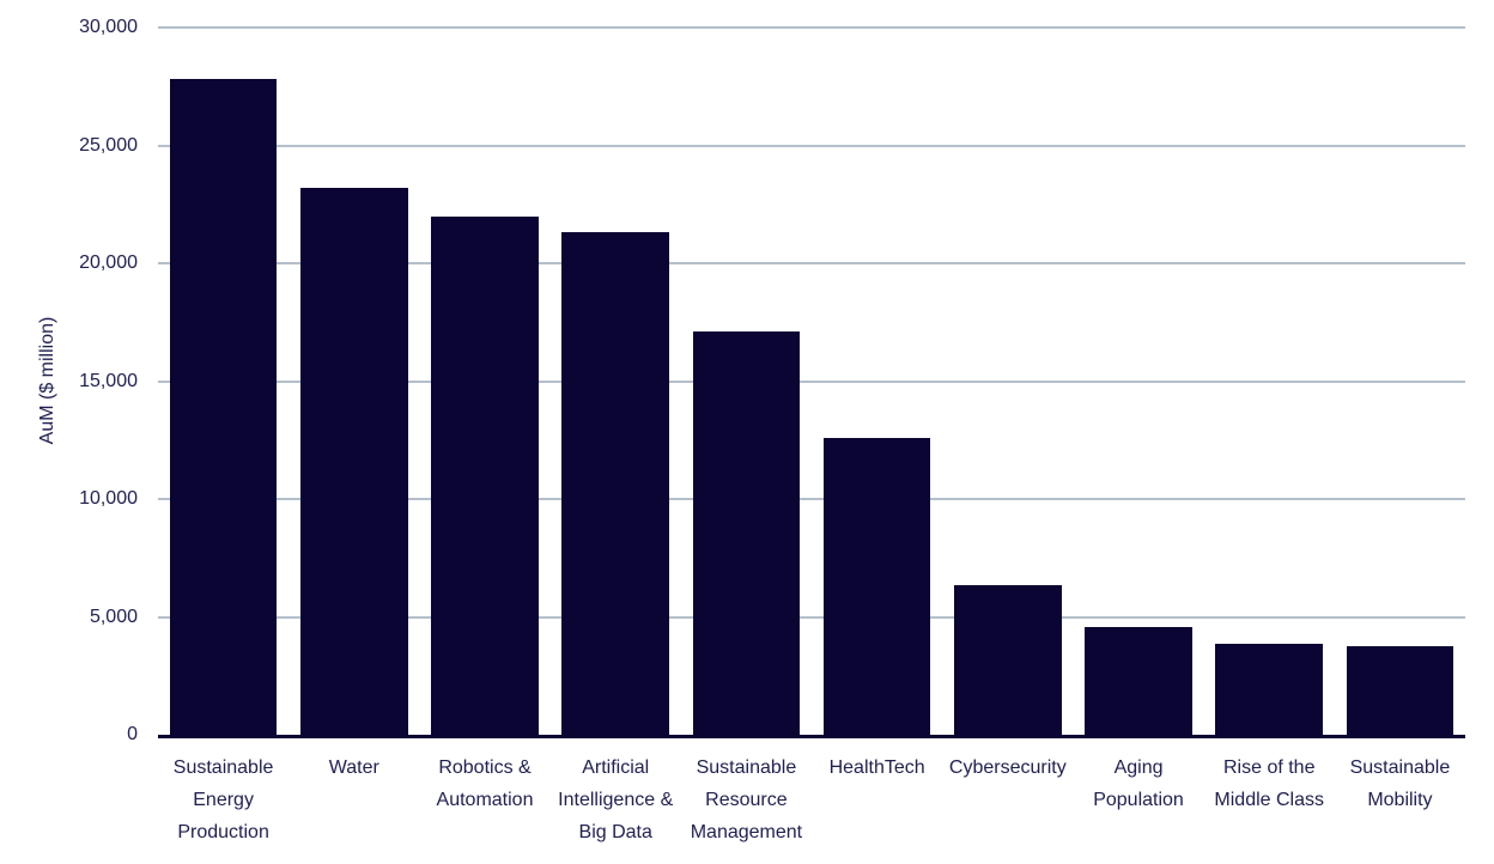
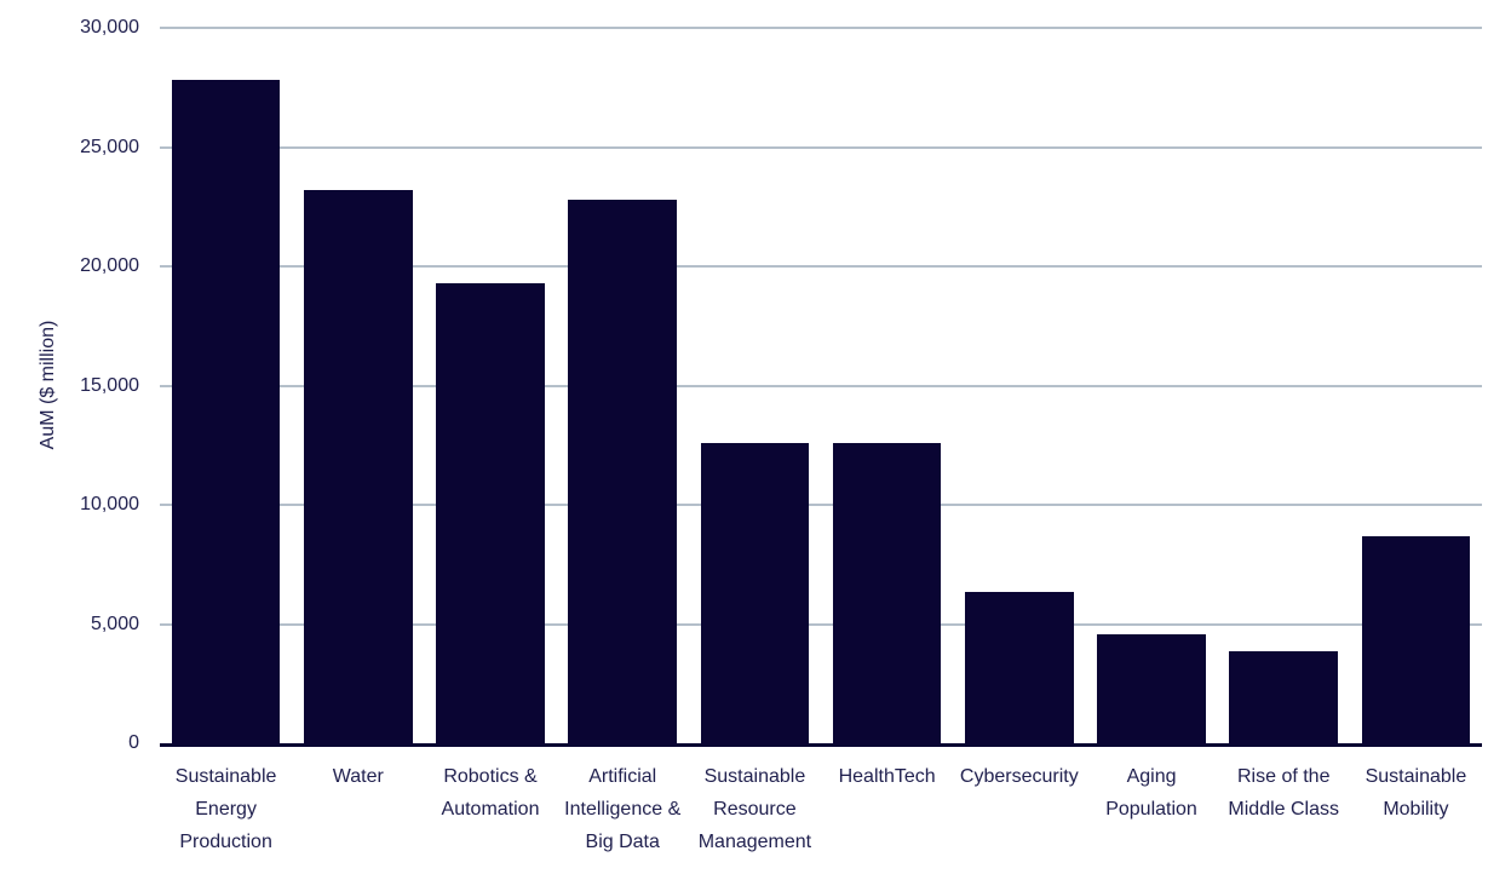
Robotics & Automation: 22000 -> 19300
Artificial Intelligence & Big Data: 21300 -> 22800
Sustainable Resource Management: 17100 -> 12600
Sustainable Mobility: 3800 -> 8700
